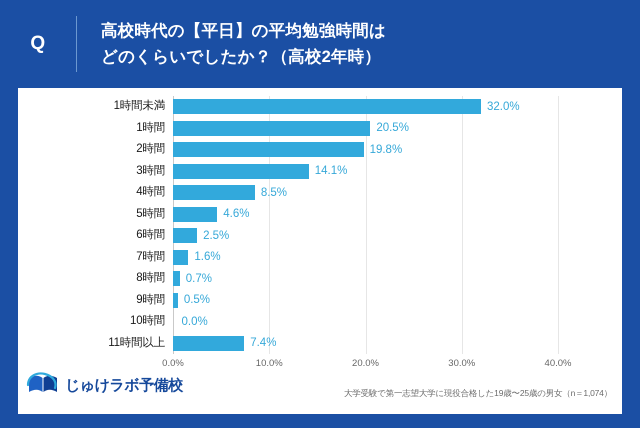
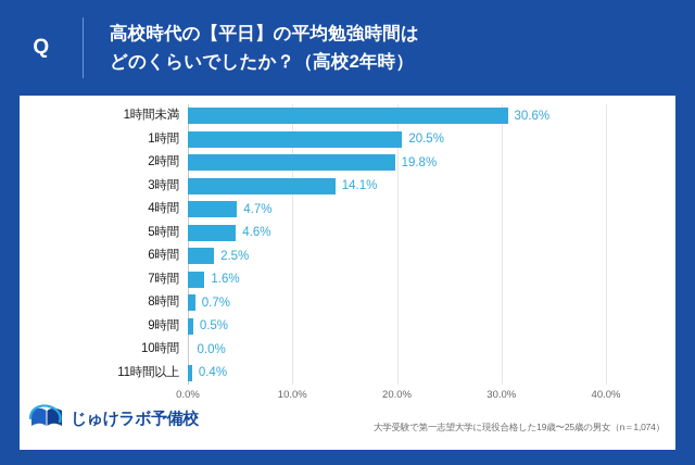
1時間未満: 32.0% -> 30.6%
4時間: 8.5% -> 4.7%
11時間以上: 7.4% -> 0.4%
